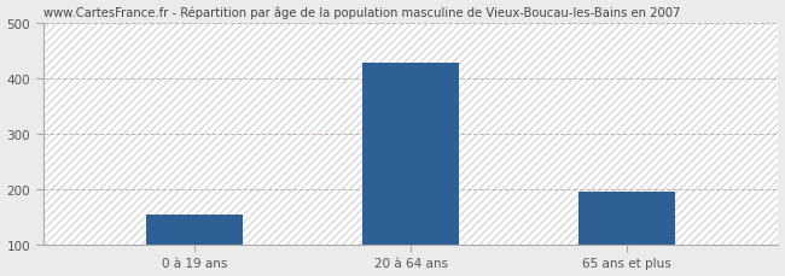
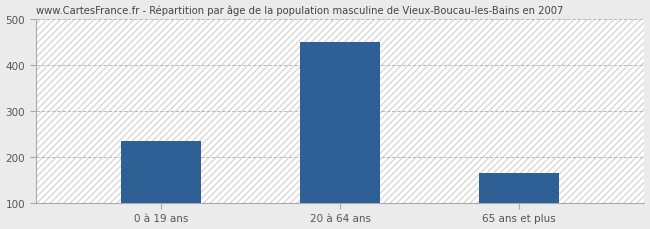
0 à 19 ans: 155 -> 235
20 à 64 ans: 427 -> 450
65 ans et plus: 196 -> 165
